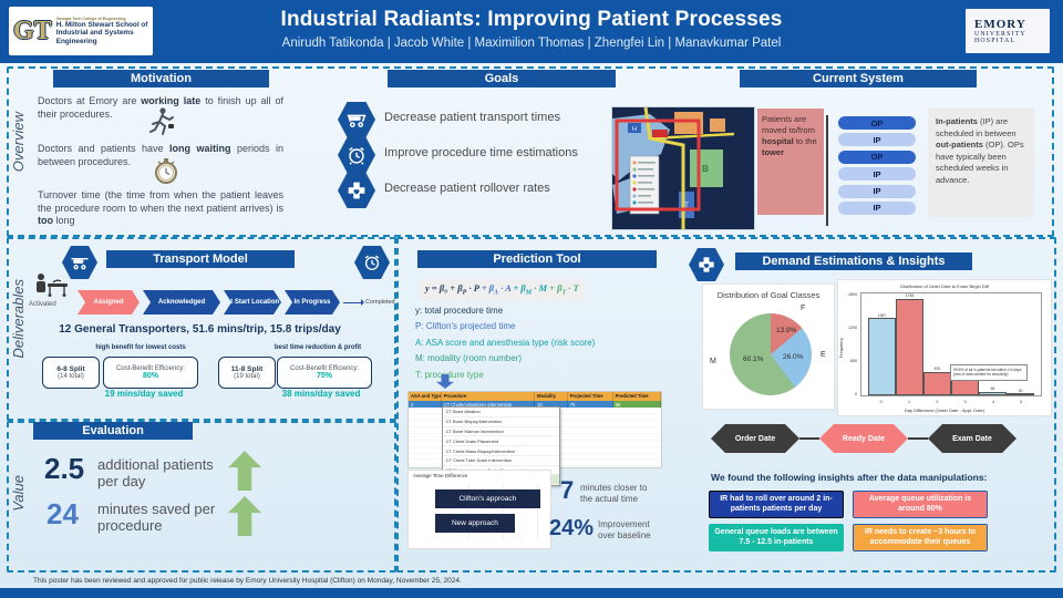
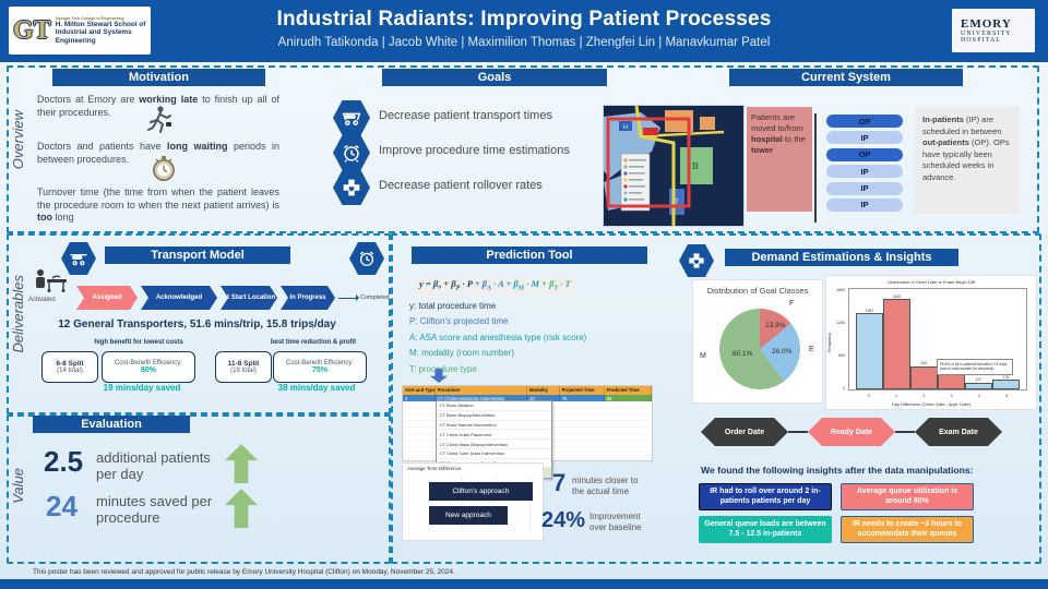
Distribution of Order Date to Exam Begin Diff/1: 1745 -> 1620
Distribution of Order Date to Exam Begin Diff/4: 65 -> 127
Distribution of Order Date to Exam Begin Diff/5: 30 -> 176
